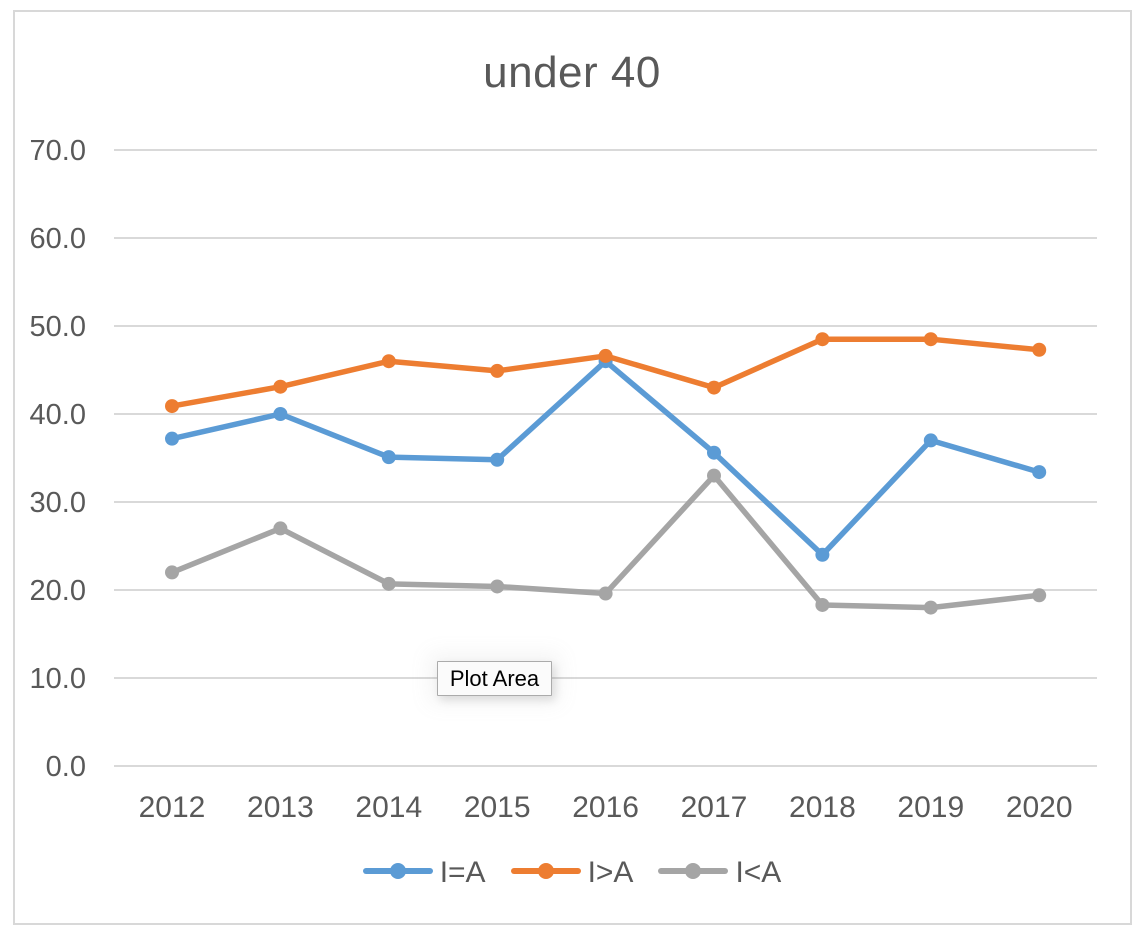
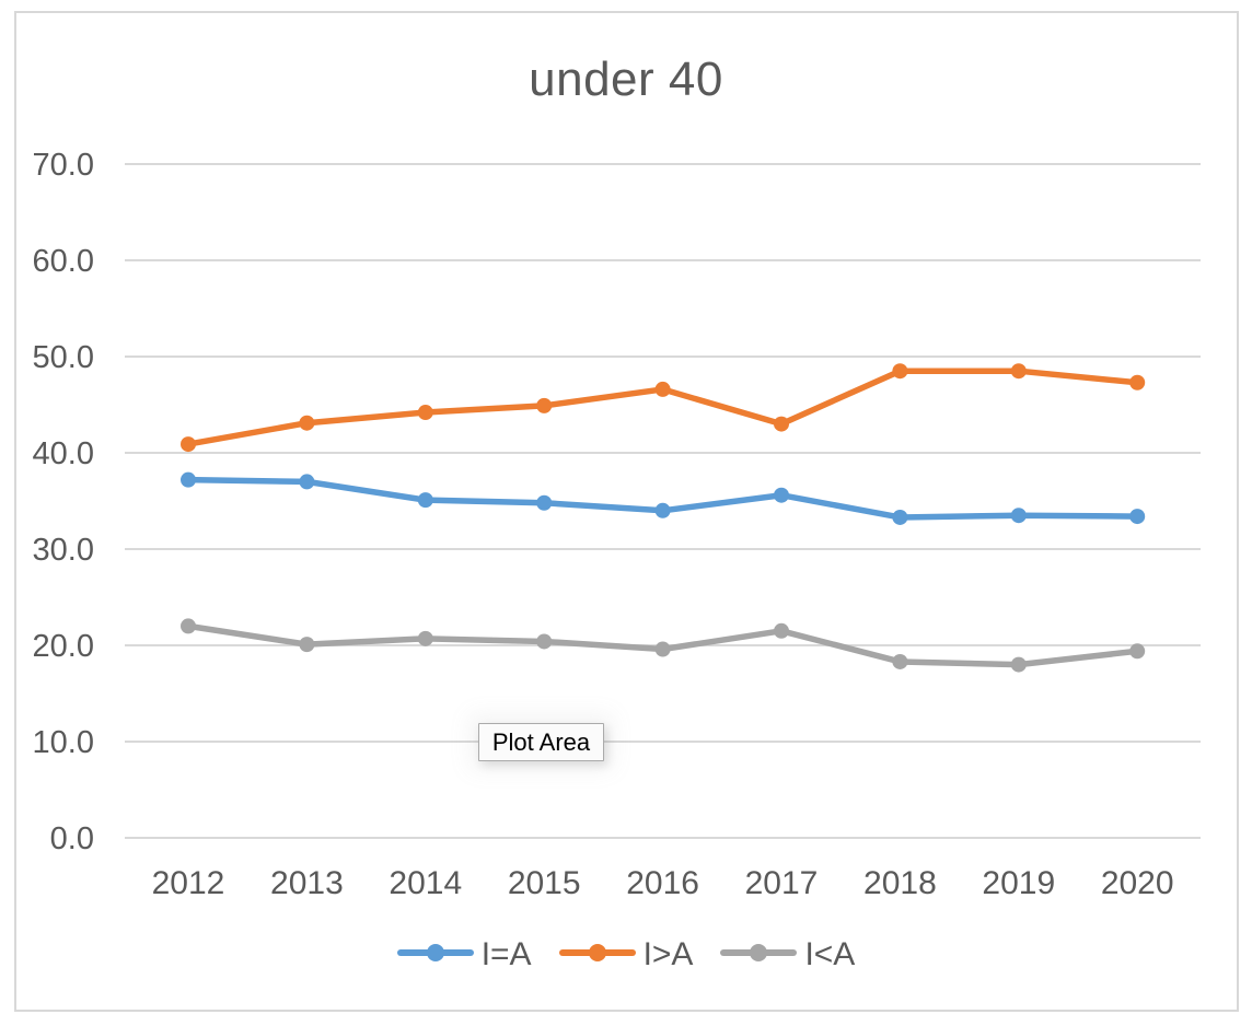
I=A/2013: 40 -> 37
I<A/2013: 27 -> 20
I>A/2014: 46 -> 44
I=A/2016: 46 -> 34
I<A/2017: 33 -> 22
I=A/2018: 24 -> 33
I=A/2019: 37 -> 34
